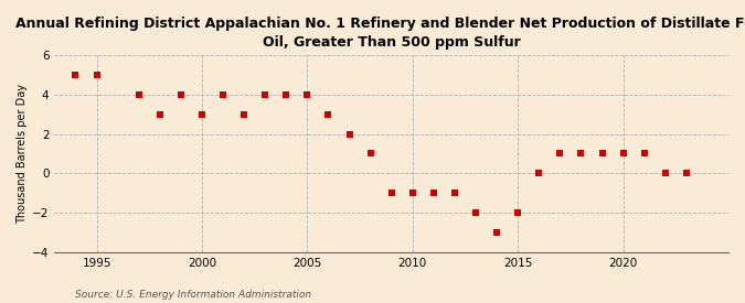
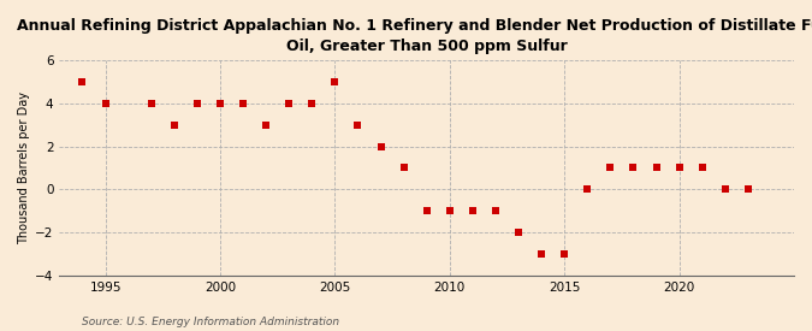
1995: 5 -> 4
2000: 3 -> 4
2005: 4 -> 5
2015: -2 -> -3
